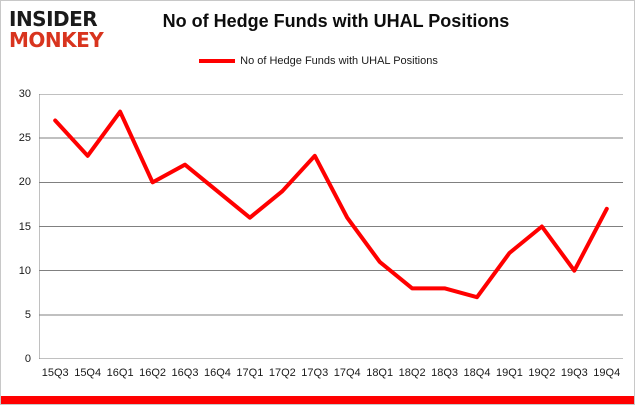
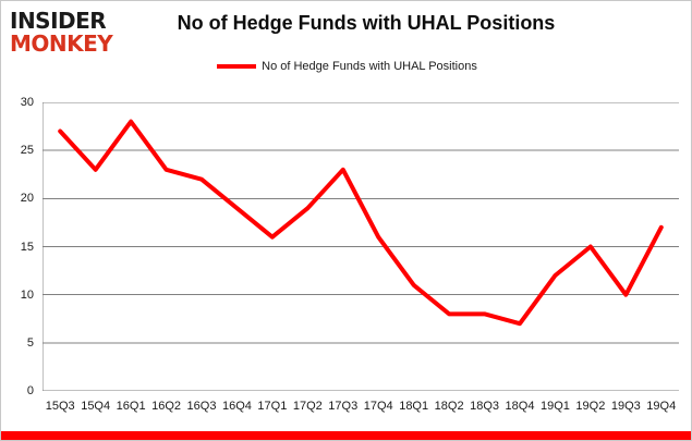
16Q2: 20 -> 23
